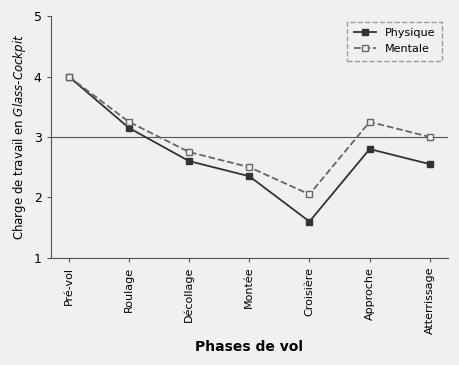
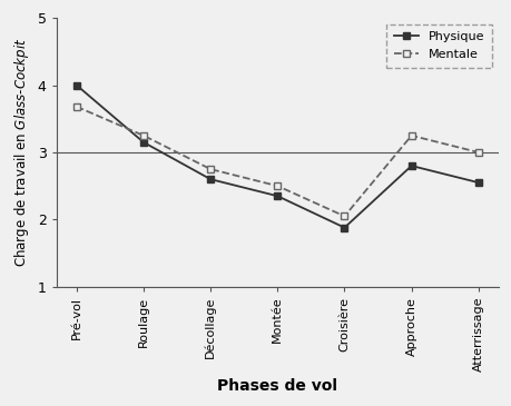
Mentale/Pré-vol: 4.00 -> 3.68
Physique/Croisière: 1.60 -> 1.88
